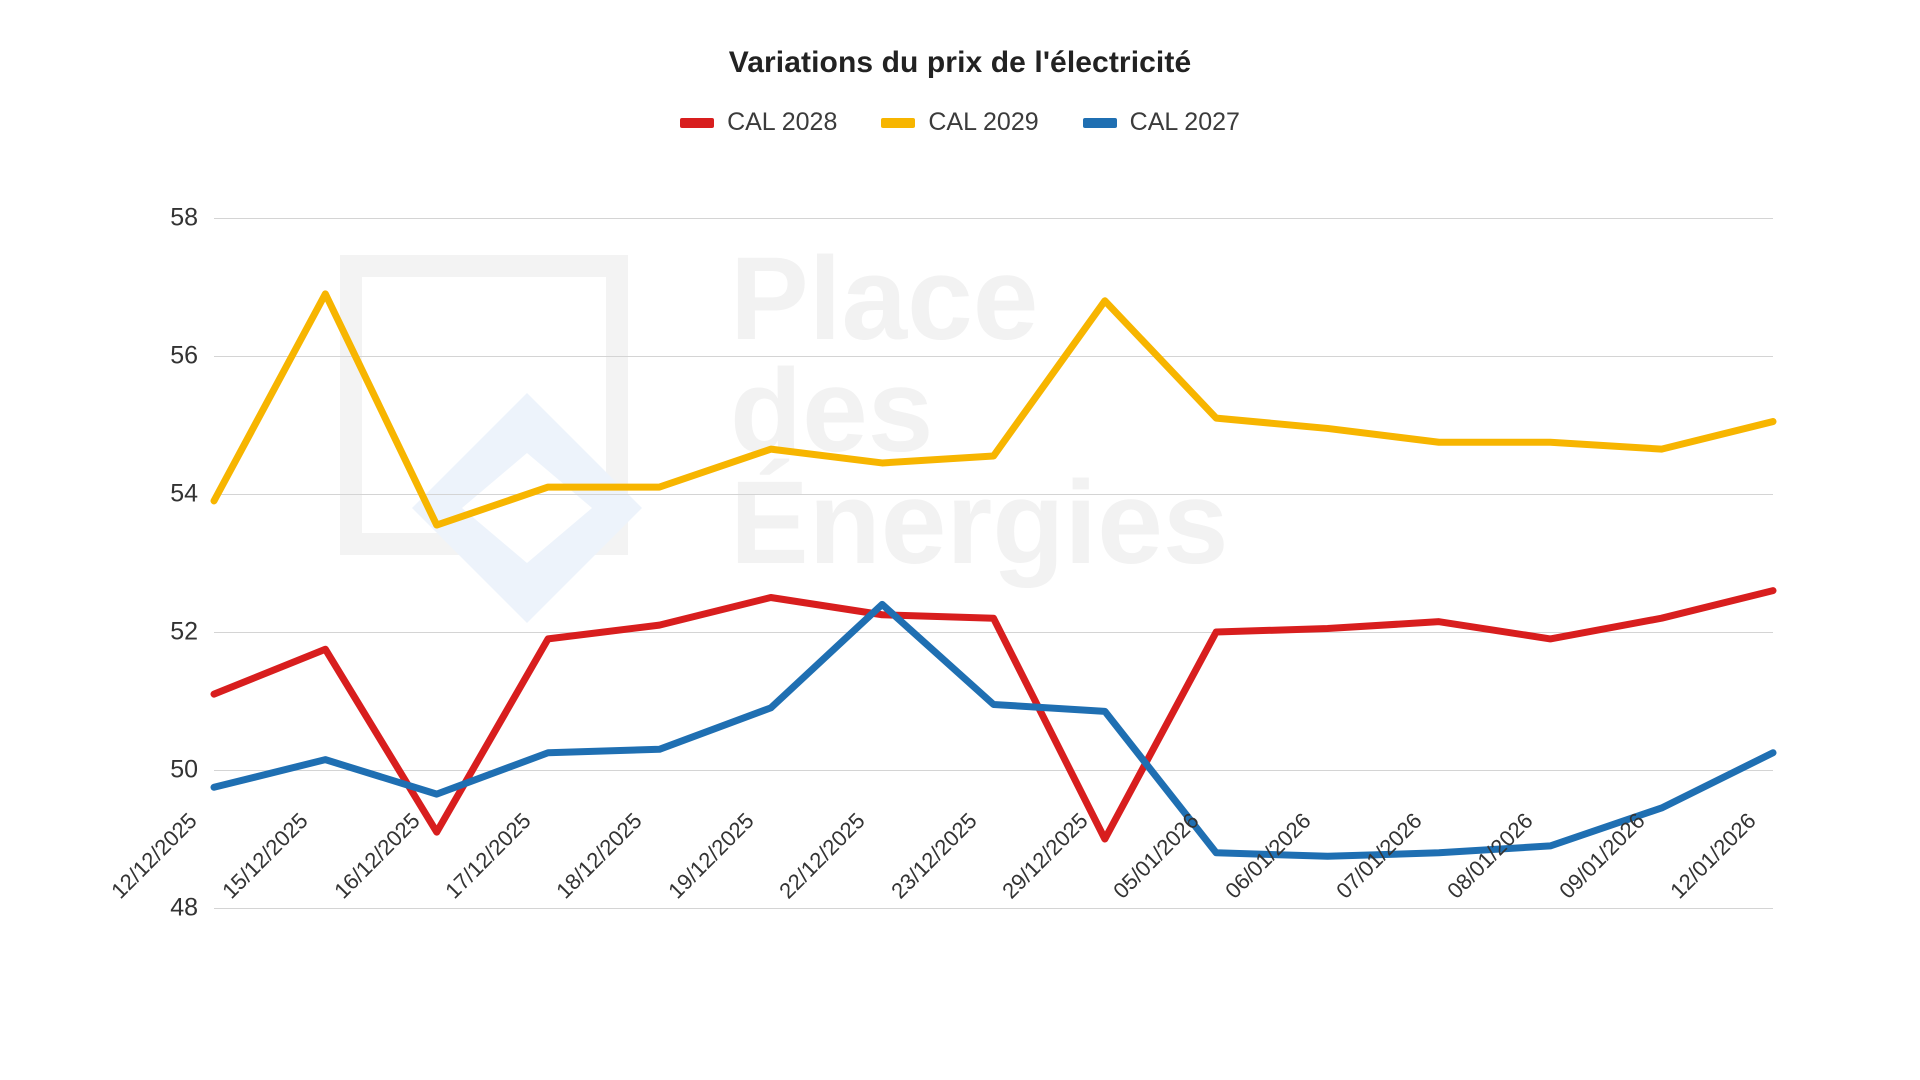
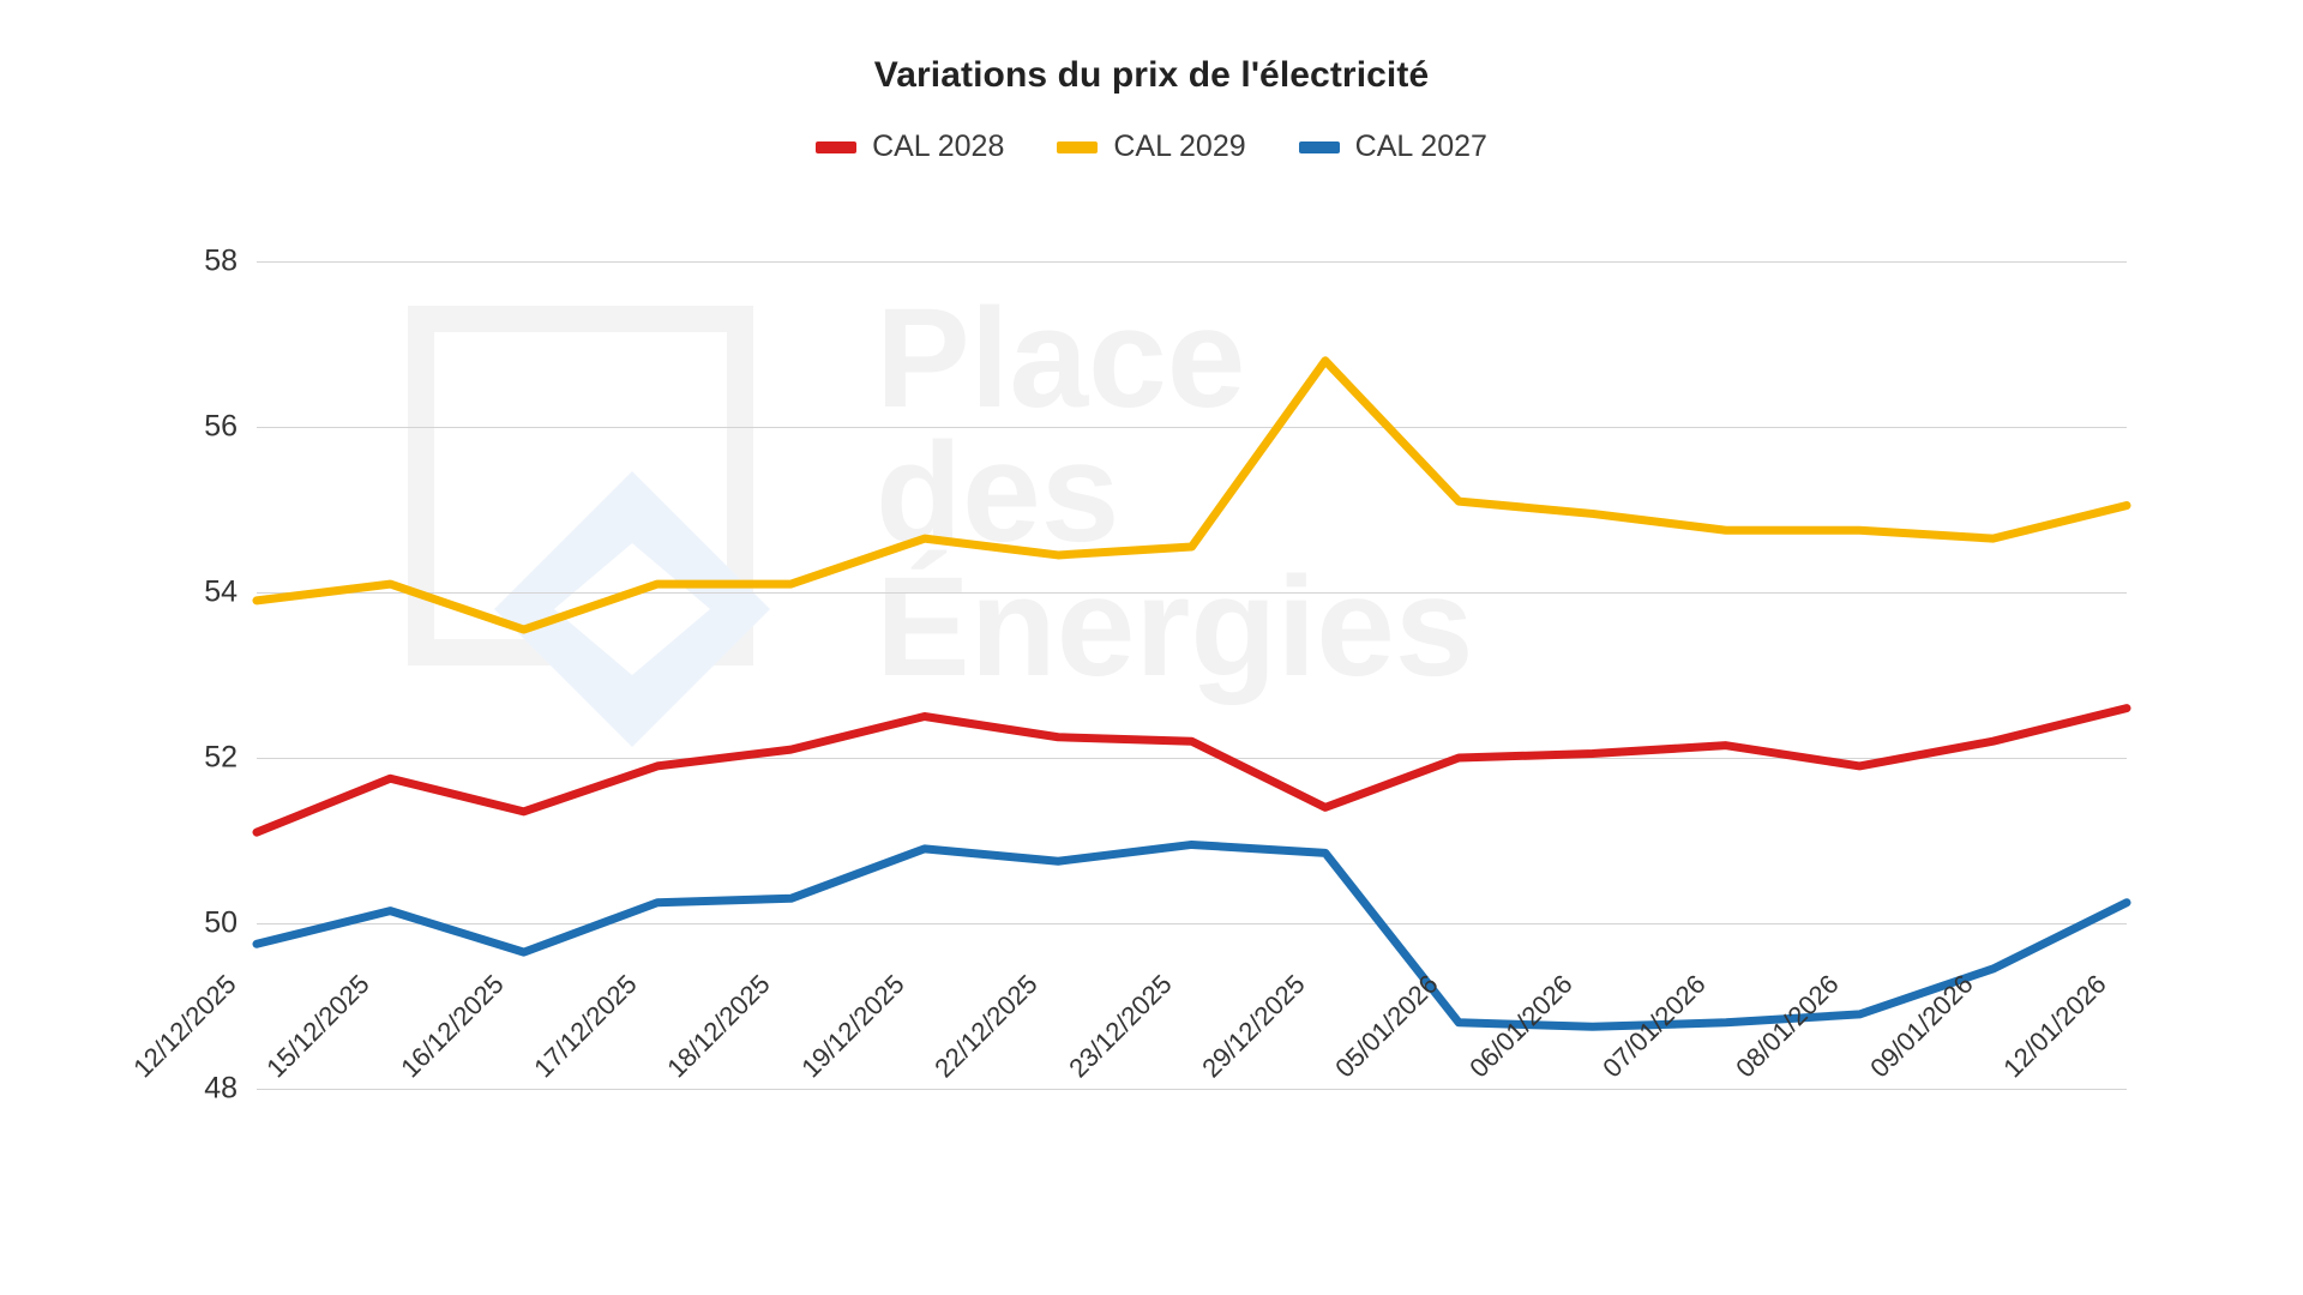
CAL 2029/15/12/2025: 56.9 -> 54.1
CAL 2028/16/12/2025: 49.1 -> 51.4
CAL 2027/22/12/2025: 52.4 -> 50.8
CAL 2028/29/12/2025: 49.0 -> 51.4
